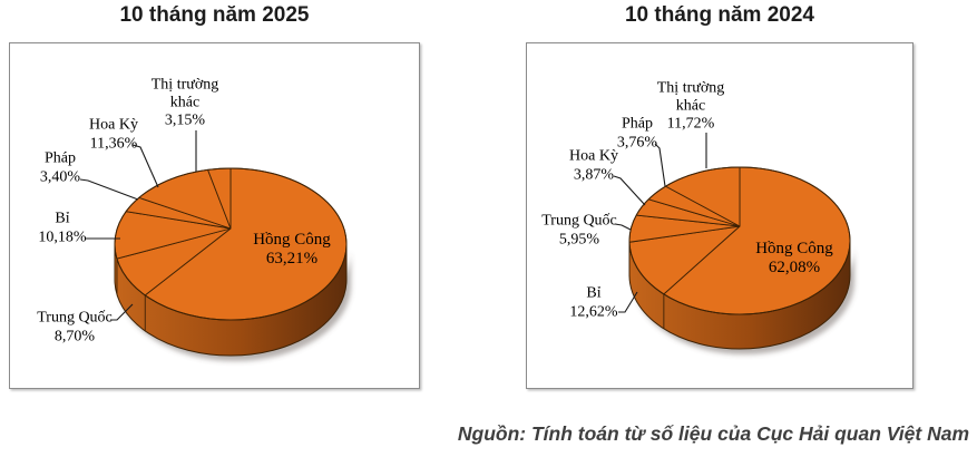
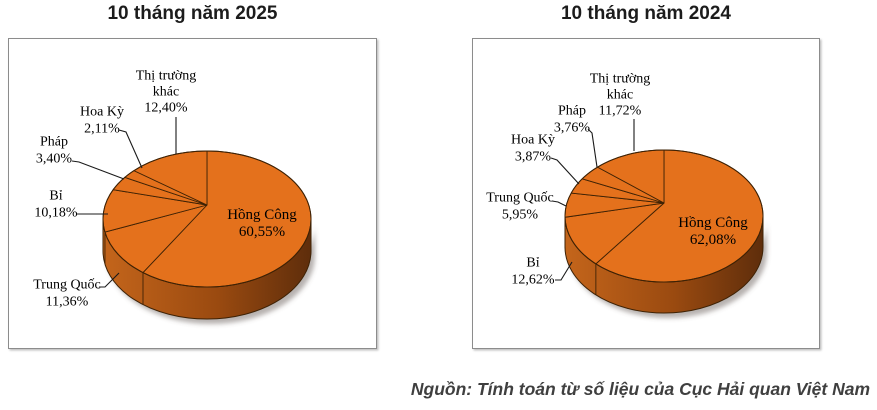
10 tháng năm 2025/Hồng Công: 63,21% -> 60,55%
10 tháng năm 2025/Trung Quốc: 8,70% -> 11,36%
10 tháng năm 2025/Hoa Kỳ: 11,36% -> 2,11%
10 tháng năm 2025/Thị trường khác: 3,15% -> 12,40%
